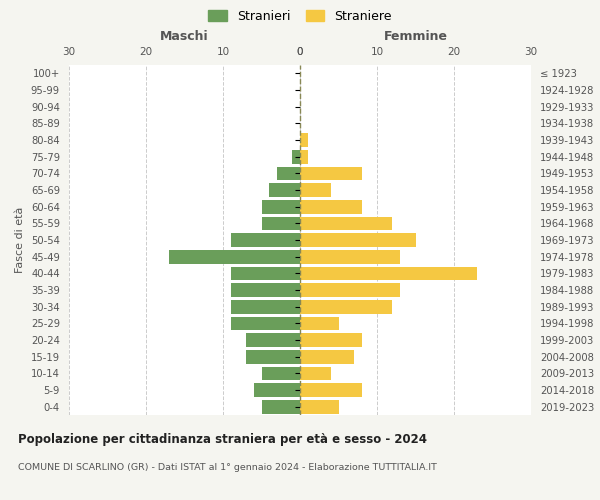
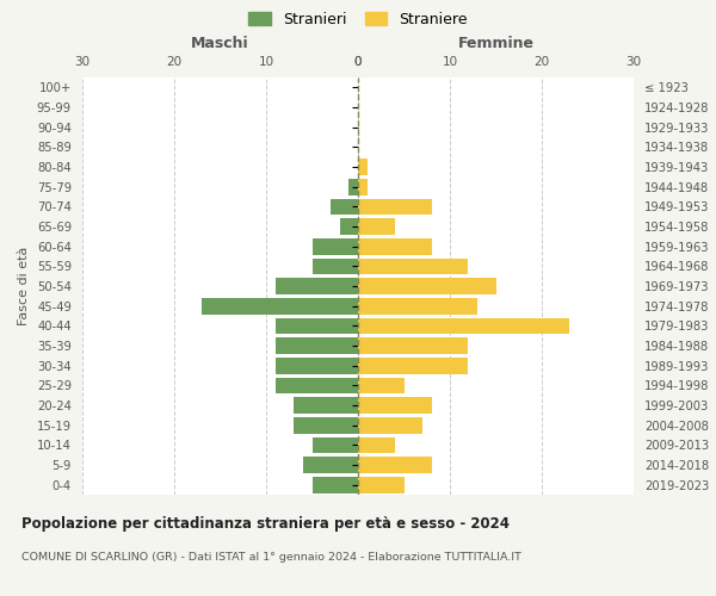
Maschi/65-69: 4 -> 2
Femmine/1984-1988: 13 -> 12
